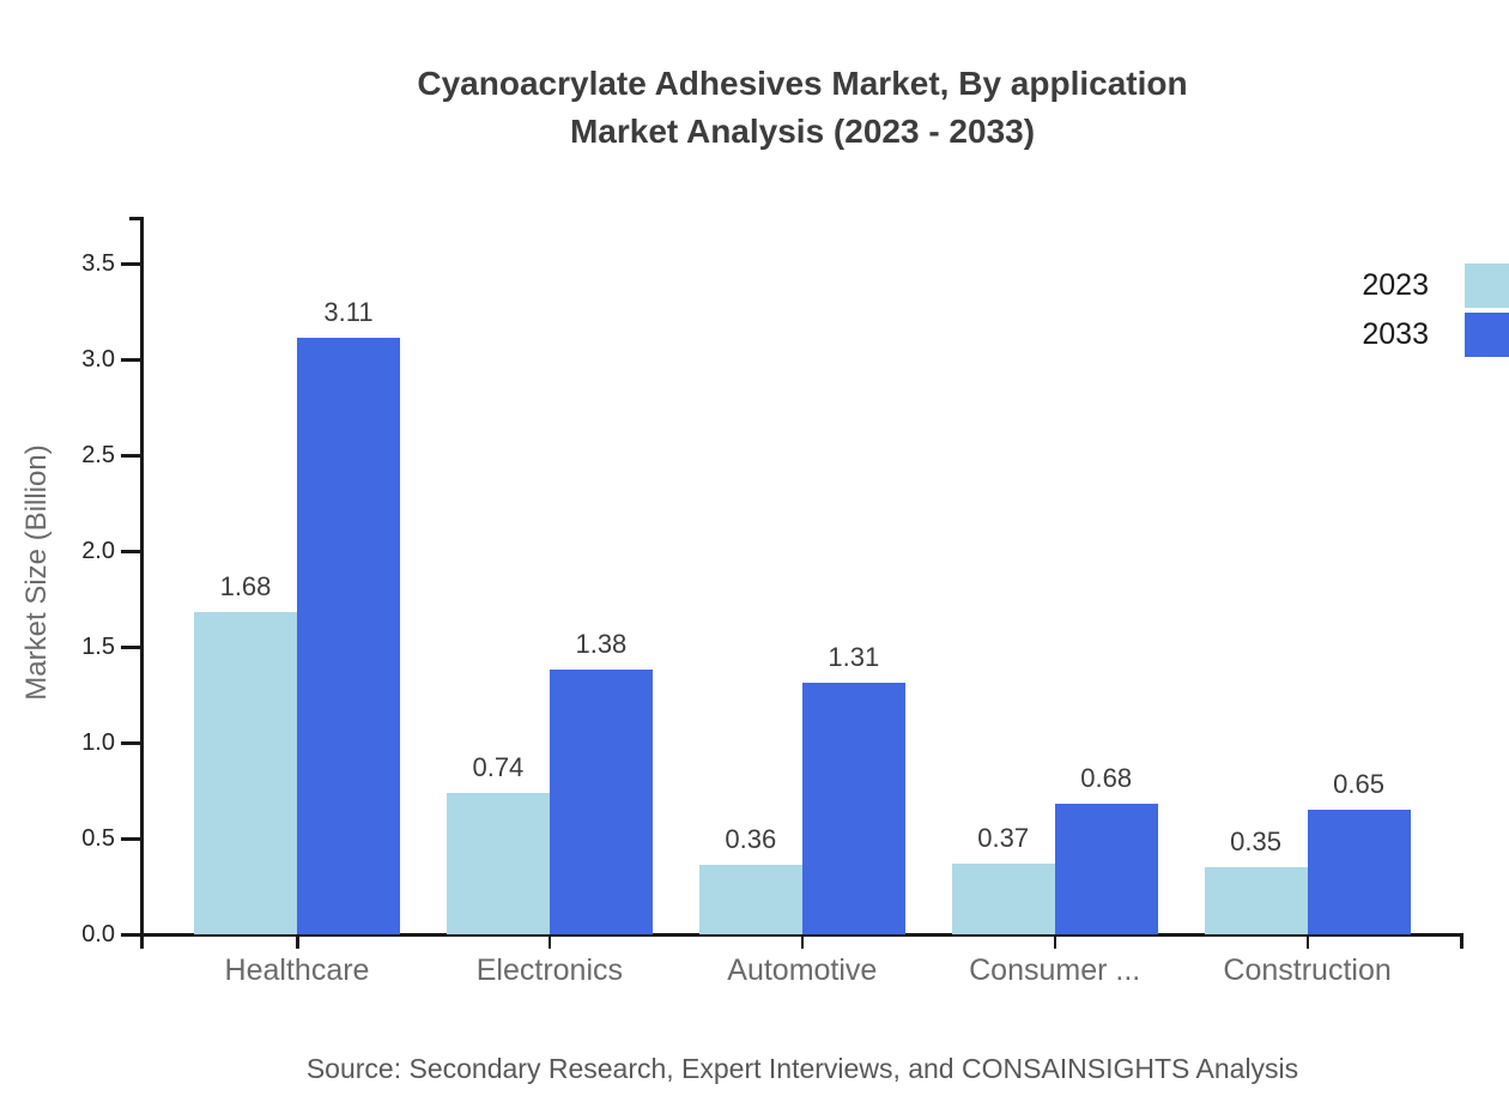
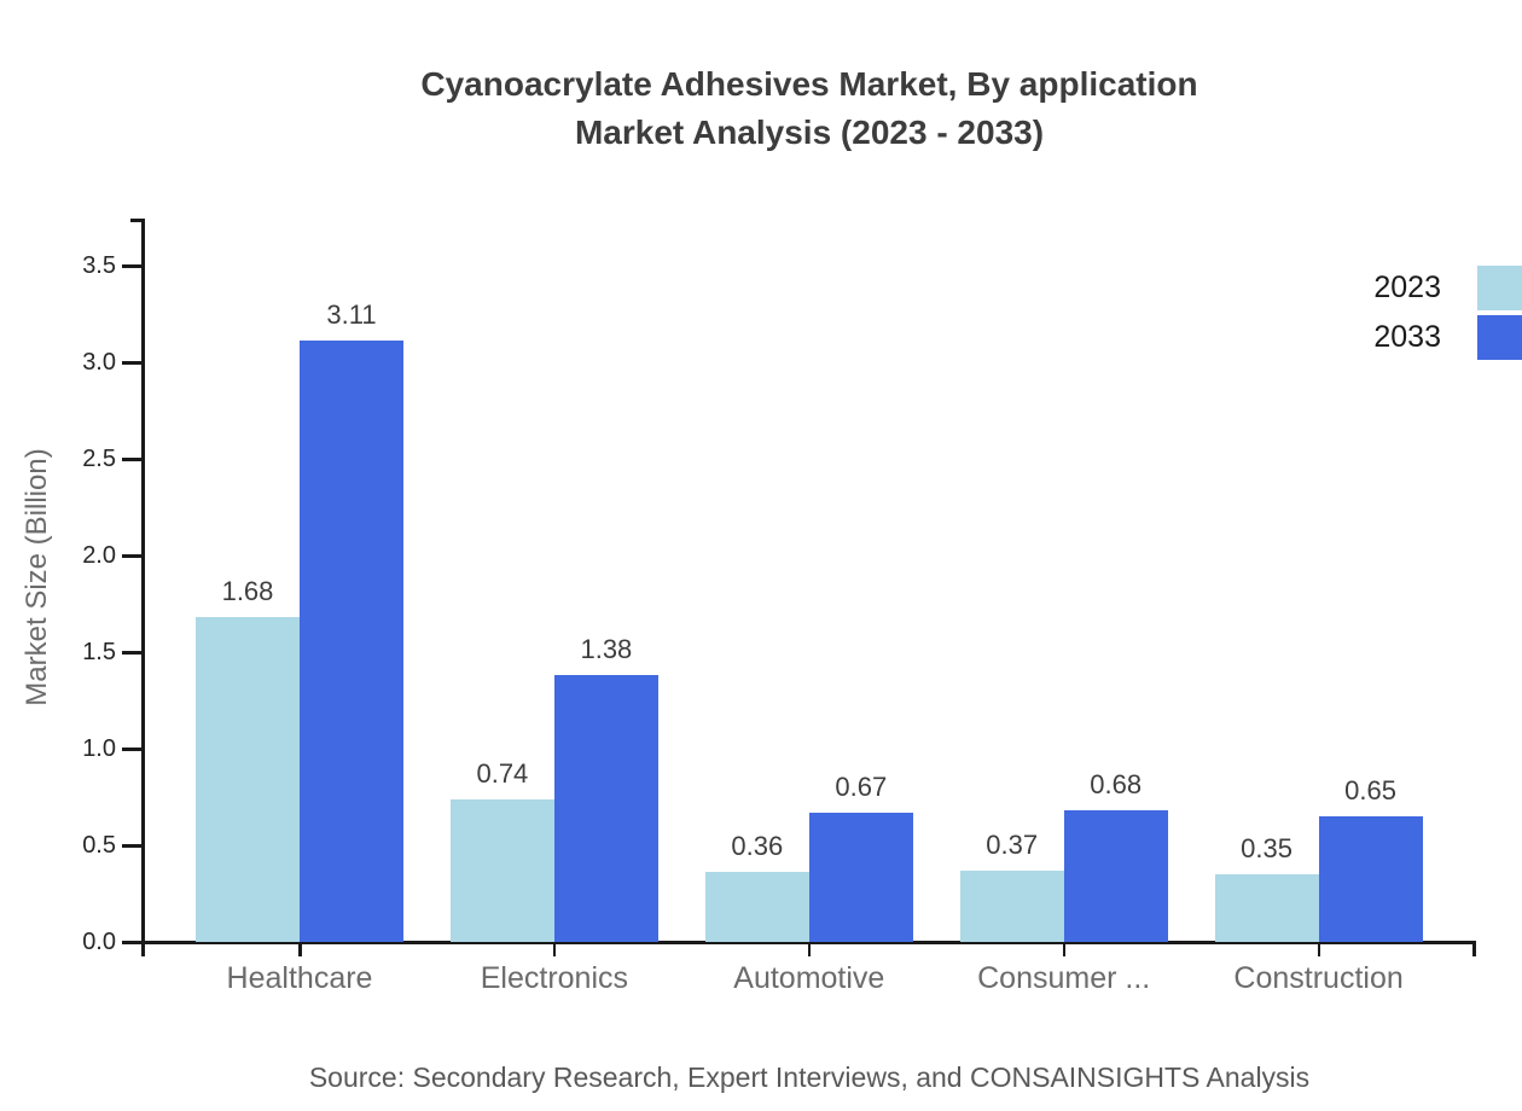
2033/Automotive: 1.31 -> 0.67
